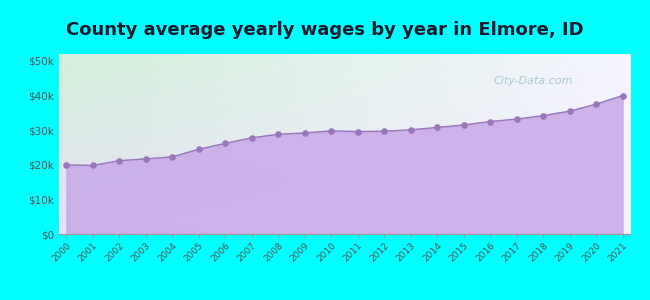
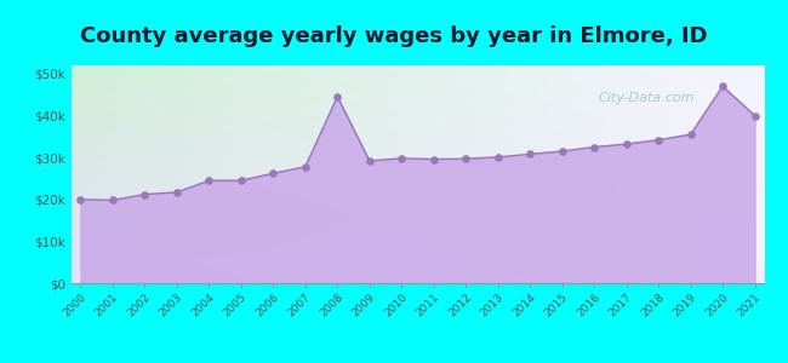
2004: $22.3k -> $24.5k
2008: $28.8k -> $44.5k
2020: $37.5k -> $47.0k
